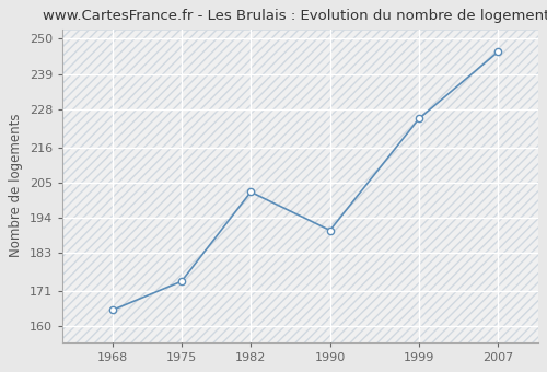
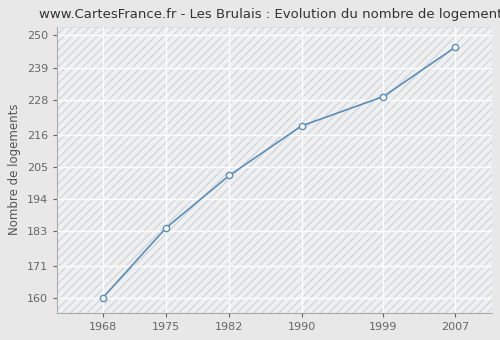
1968: 165 -> 160
1975: 174 -> 184
1990: 190 -> 219
1999: 225 -> 229
